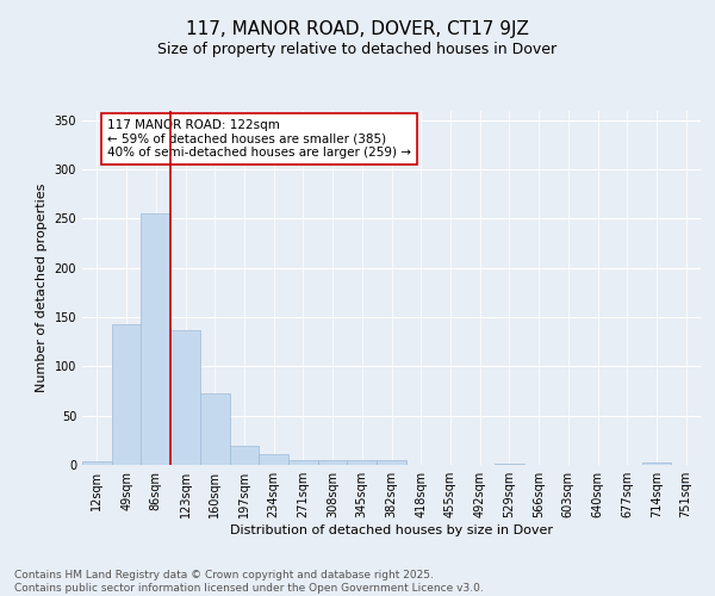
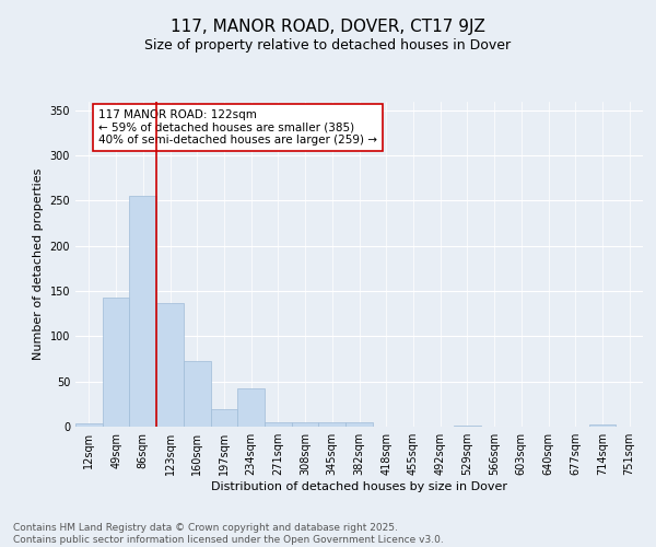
234sqm: 11 -> 42
